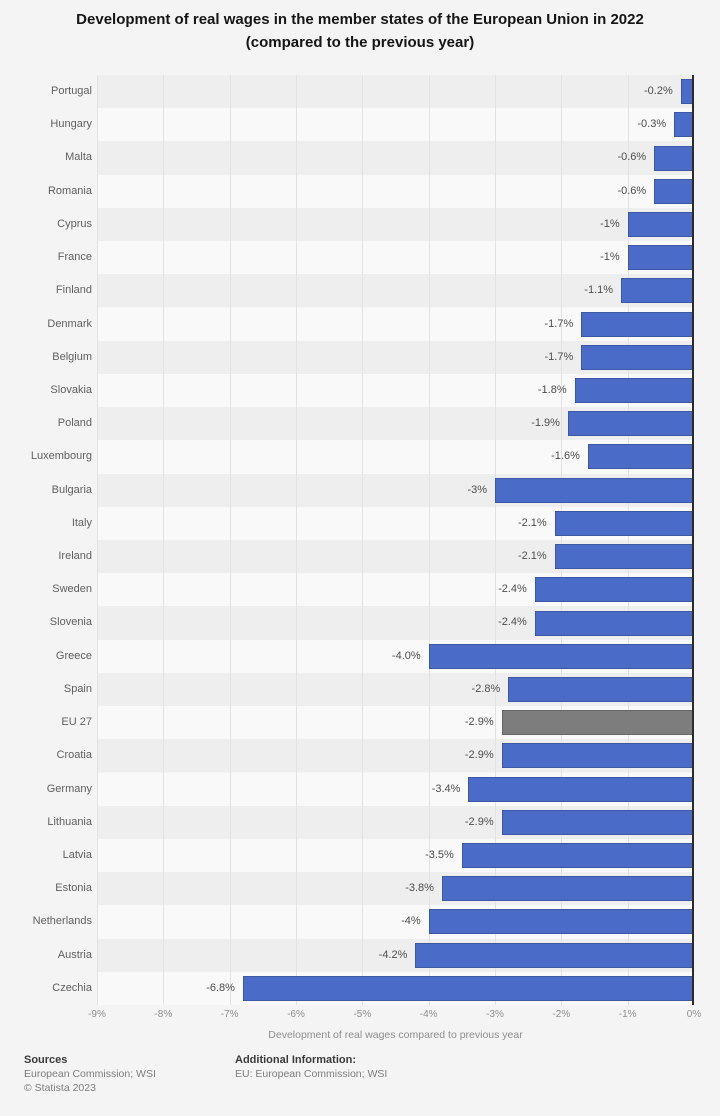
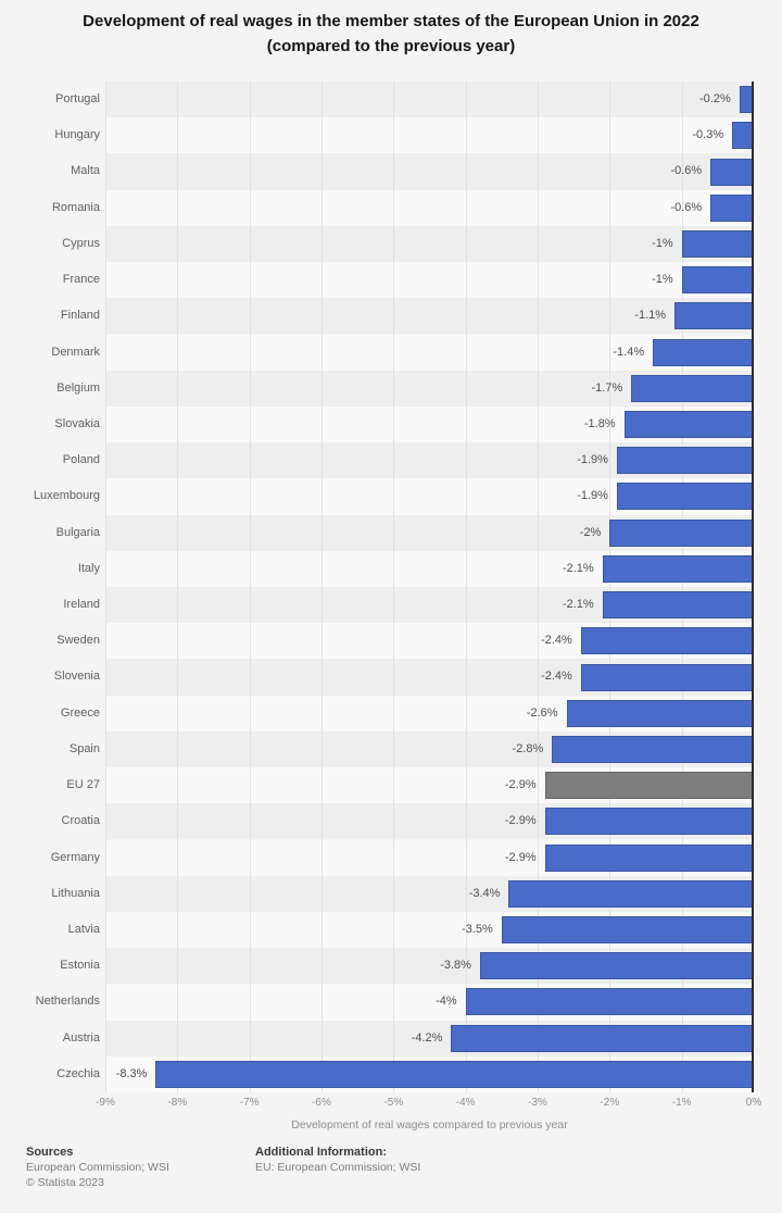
Denmark: -1.7% -> -1.4%
Luxembourg: -1.6% -> -1.9%
Bulgaria: -3% -> -2%
Greece: -4.0% -> -2.6%
Germany: -3.4% -> -2.9%
Lithuania: -2.9% -> -3.4%
Czechia: -6.8% -> -8.3%
